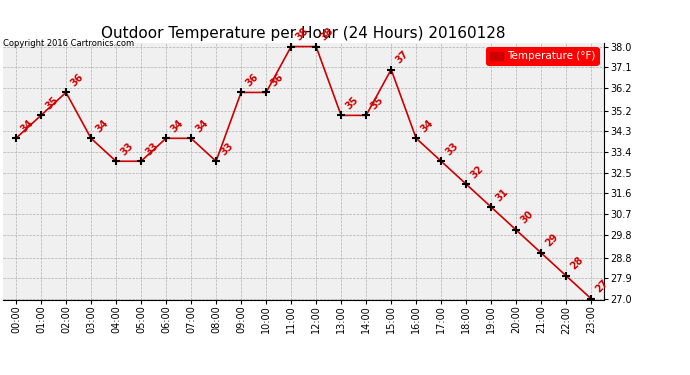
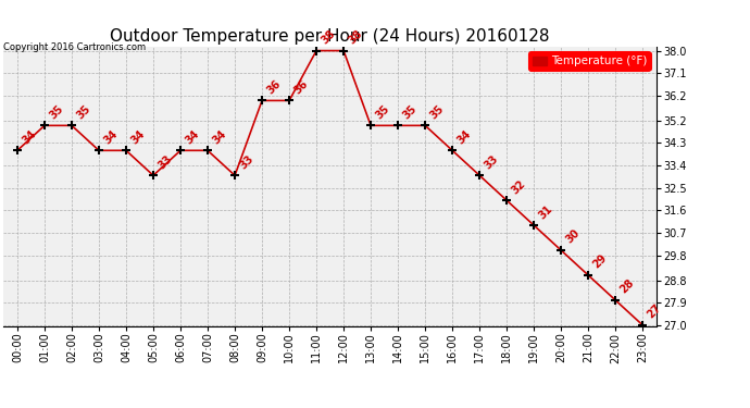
02:00: 36 -> 35
04:00: 33 -> 34
15:00: 37 -> 35
